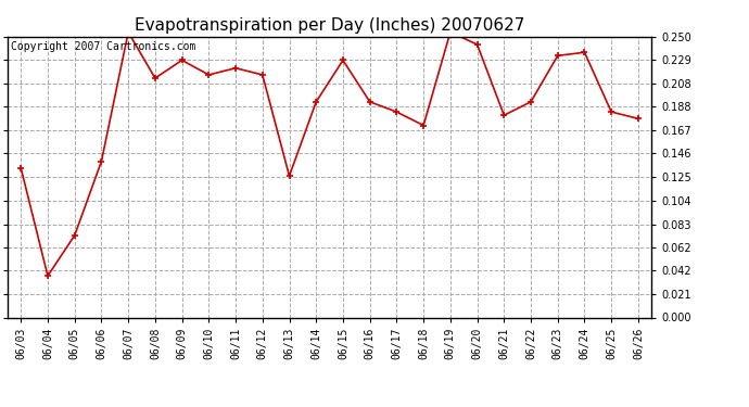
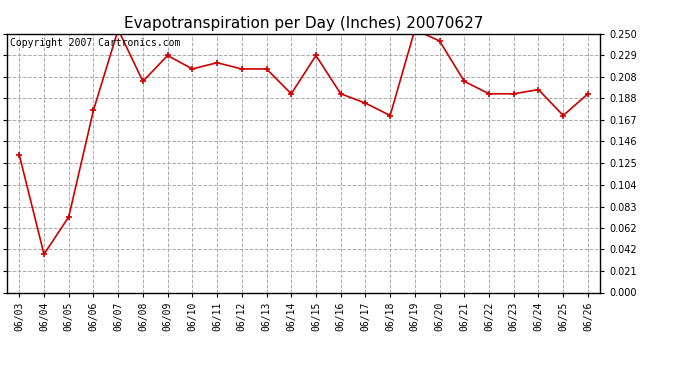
06/06: 0.139 -> 0.176
06/08: 0.213 -> 0.204
06/13: 0.126 -> 0.216
06/21: 0.180 -> 0.204
06/23: 0.233 -> 0.192
06/24: 0.236 -> 0.196
06/25: 0.183 -> 0.171
06/26: 0.177 -> 0.192
